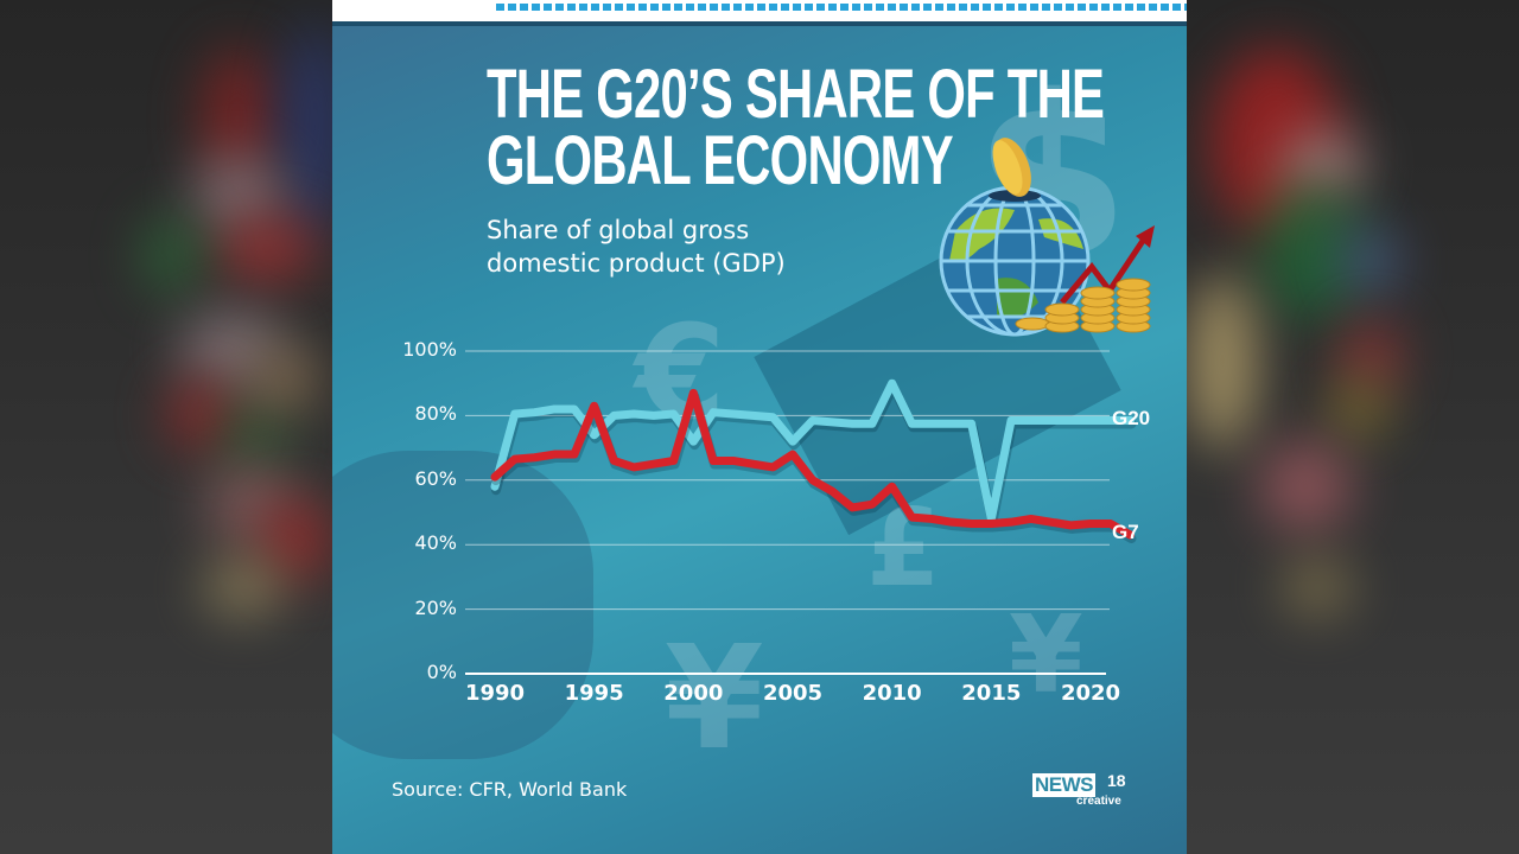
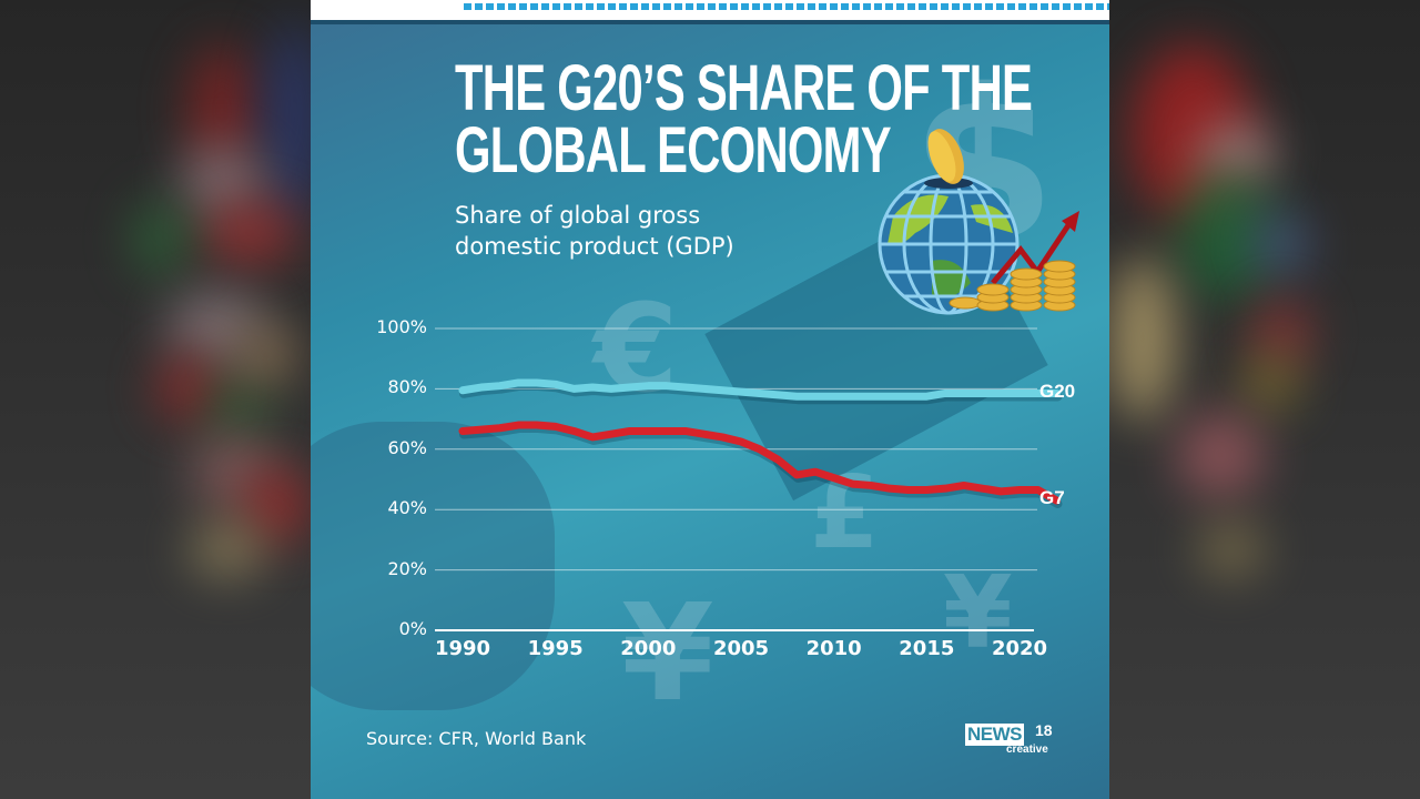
G20/1990: 58% -> 80%
G7/1990: 61% -> 66%
G20/1995: 74% -> 82%
G7/1995: 83% -> 68%
G20/2000: 72% -> 81%
G7/2000: 87% -> 66%
G20/2005: 72% -> 79%
G7/2005: 68% -> 62%
G20/2010: 90% -> 78%
G7/2010: 58% -> 50%
G20/2015: 48% -> 78%
